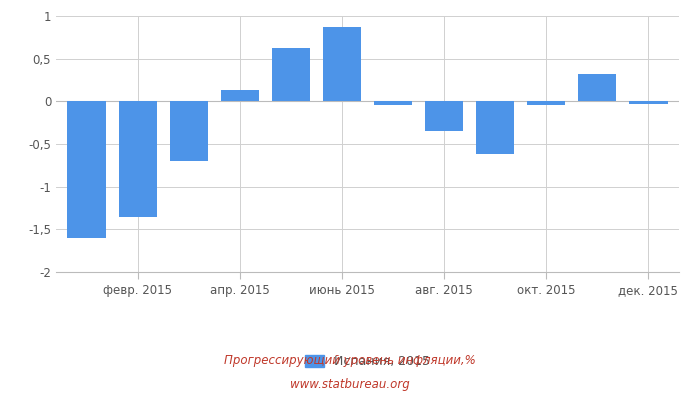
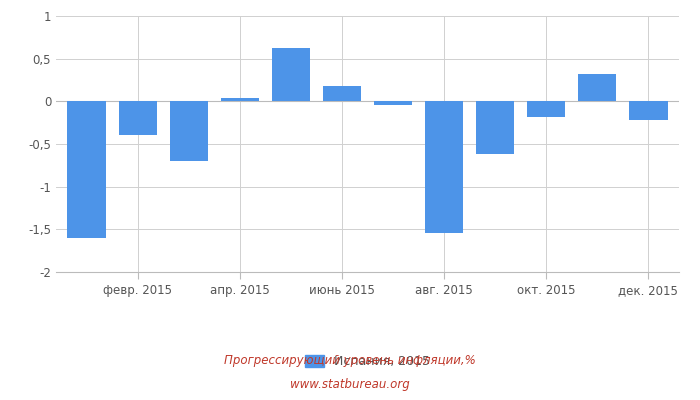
февр. 2015: -1,35 -> -0,40
апр. 2015: 0,13 -> 0,04
июнь 2015: 0,87 -> 0,18
авг. 2015: -0,35 -> -1,54
окт. 2015: -0,04 -> -0,18
дек. 2015: -0,03 -> -0,22
